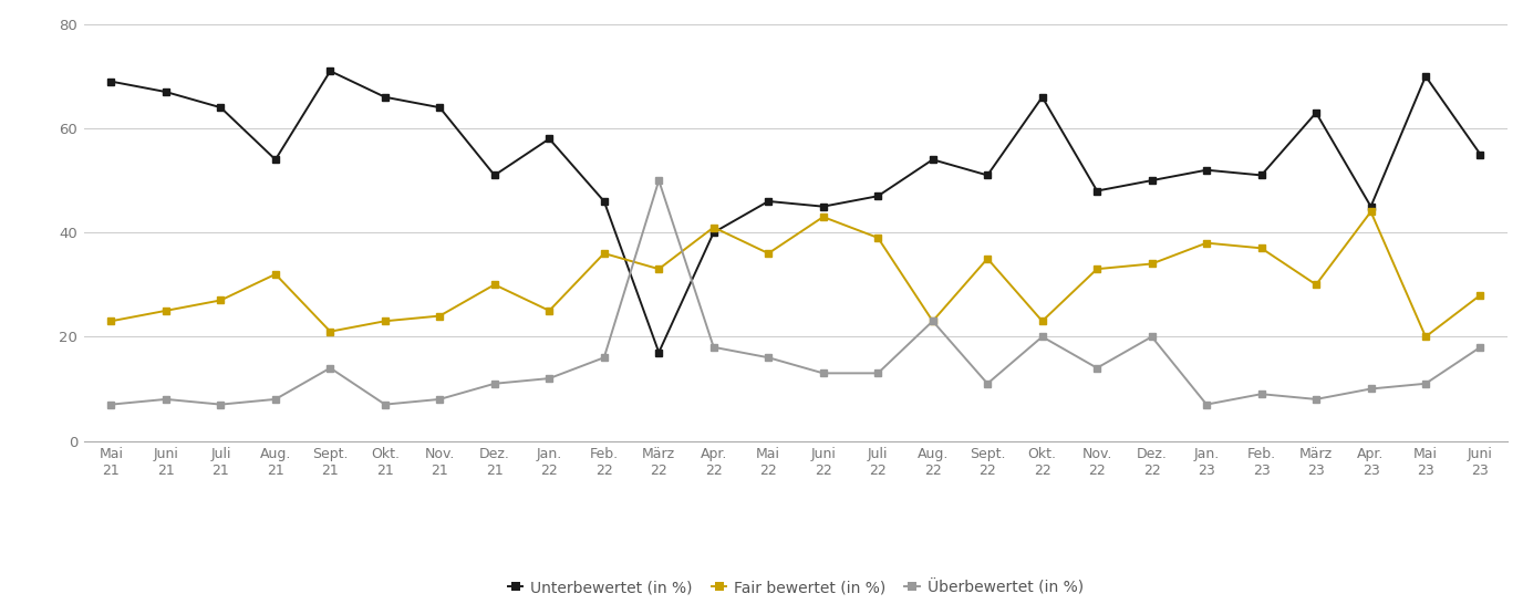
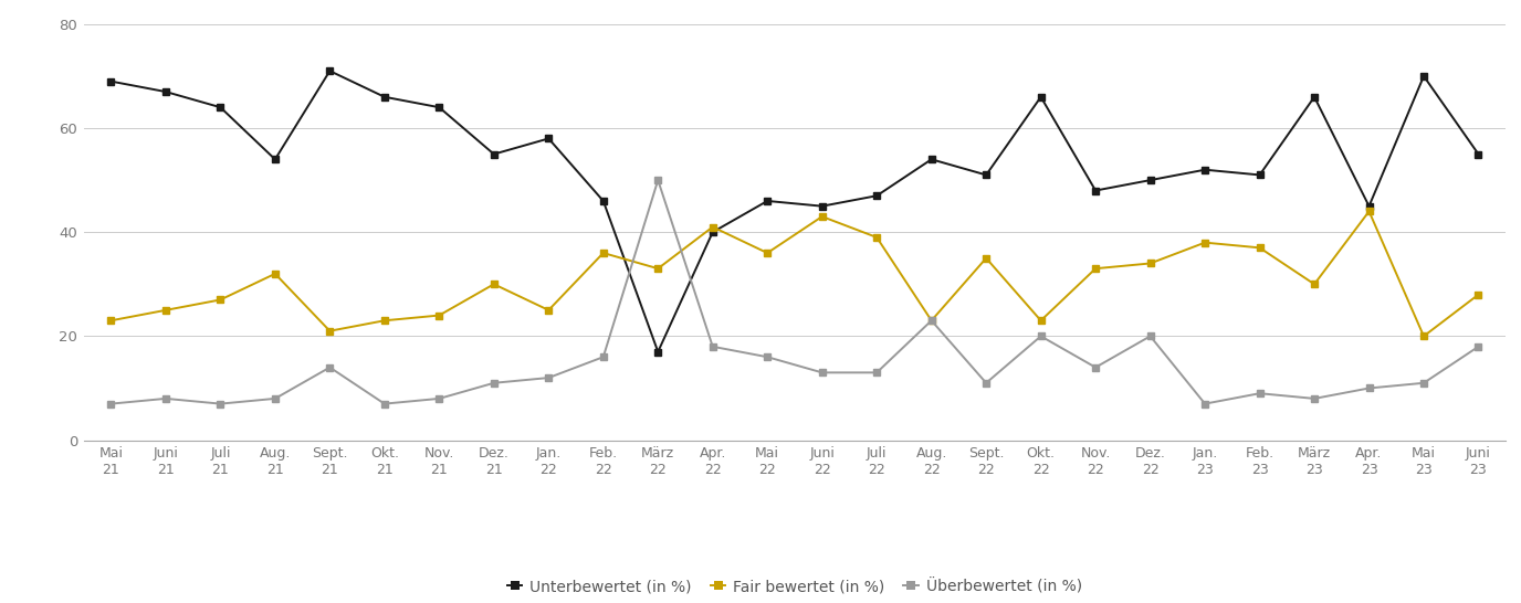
Unterbewertet (in %)/Dez. 21: 51 -> 55
Unterbewertet (in %)/März 23: 63 -> 66
